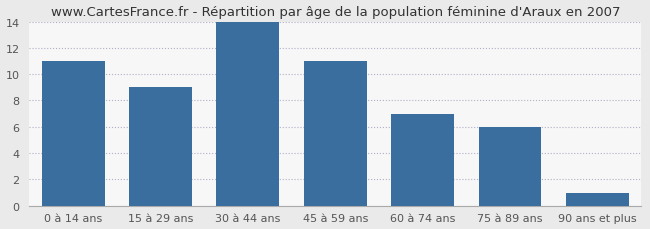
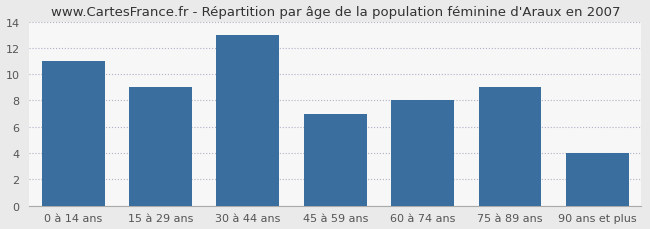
30 à 44 ans: 14 -> 13
45 à 59 ans: 11 -> 7
60 à 74 ans: 7 -> 8
75 à 89 ans: 6 -> 9
90 ans et plus: 1 -> 4
